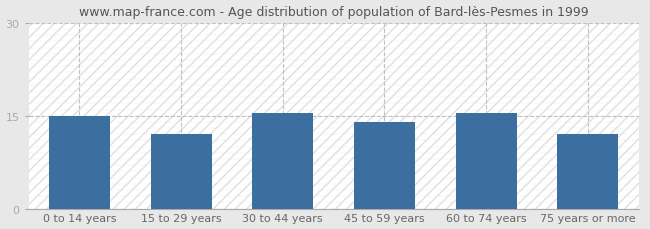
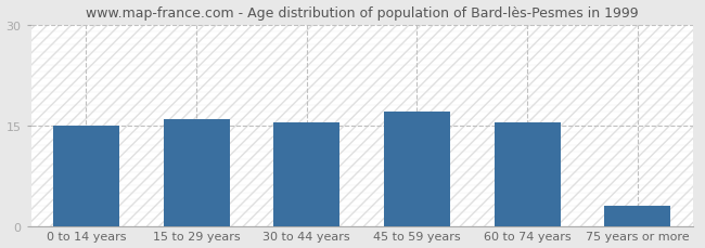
15 to 29 years: 12.0 -> 16.0
45 to 59 years: 14.0 -> 17.0
75 years or more: 12.0 -> 3.0
